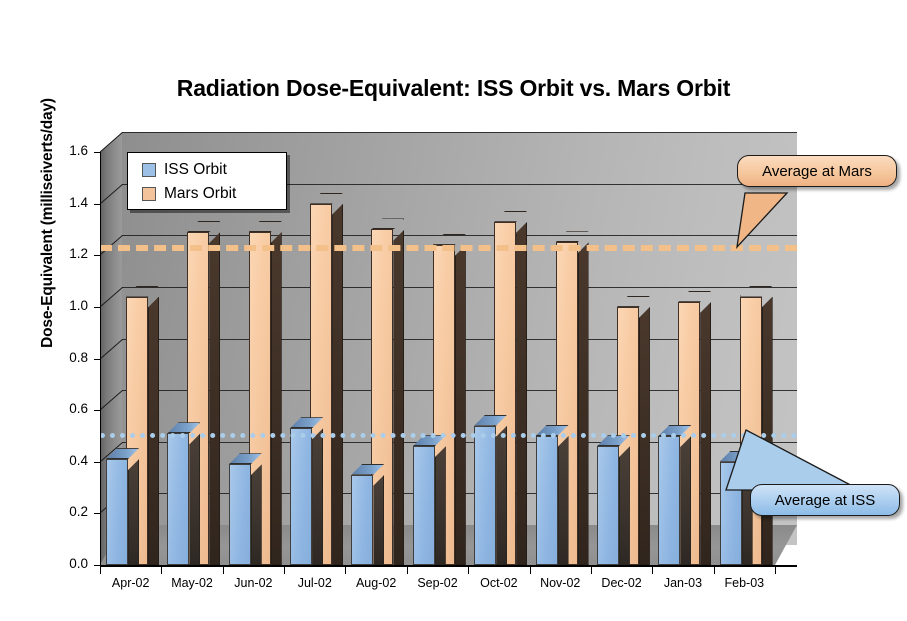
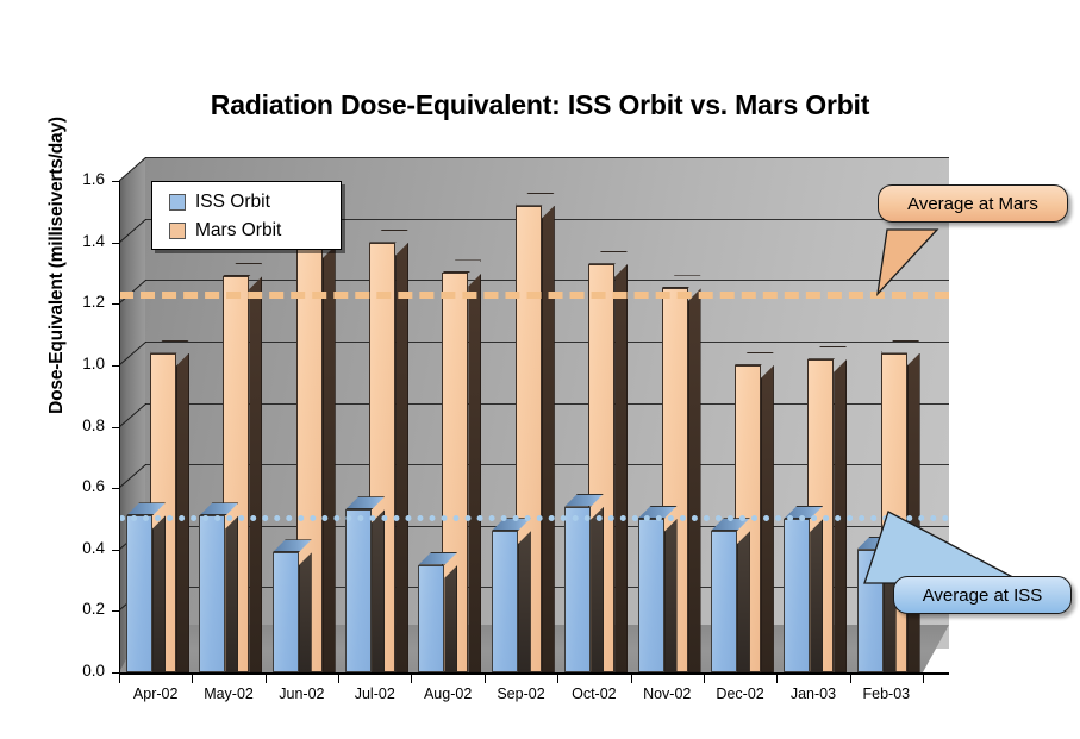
ISS Orbit/Apr-02: 0.41 -> 0.51
Mars Orbit/Jun-02: 1.29 -> 1.39
Mars Orbit/Sep-02: 1.24 -> 1.52
